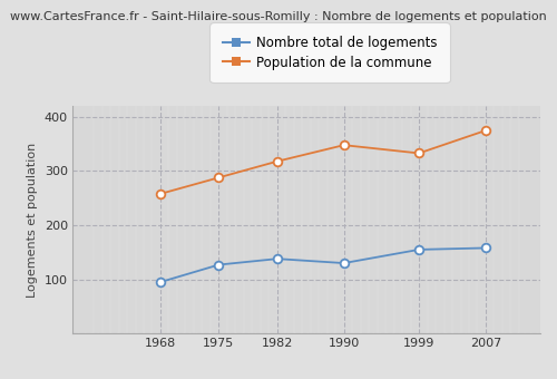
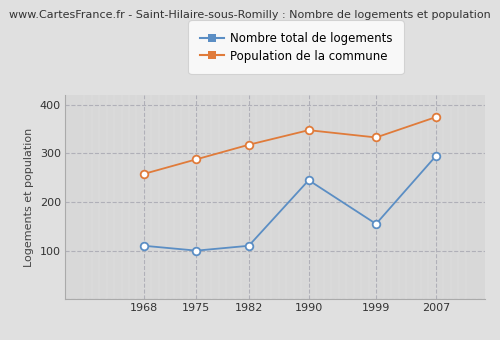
Nombre total de logements/1968: 95 -> 110
Nombre total de logements/1975: 127 -> 100
Nombre total de logements/1982: 138 -> 110
Nombre total de logements/1990: 130 -> 245
Nombre total de logements/2007: 158 -> 295
